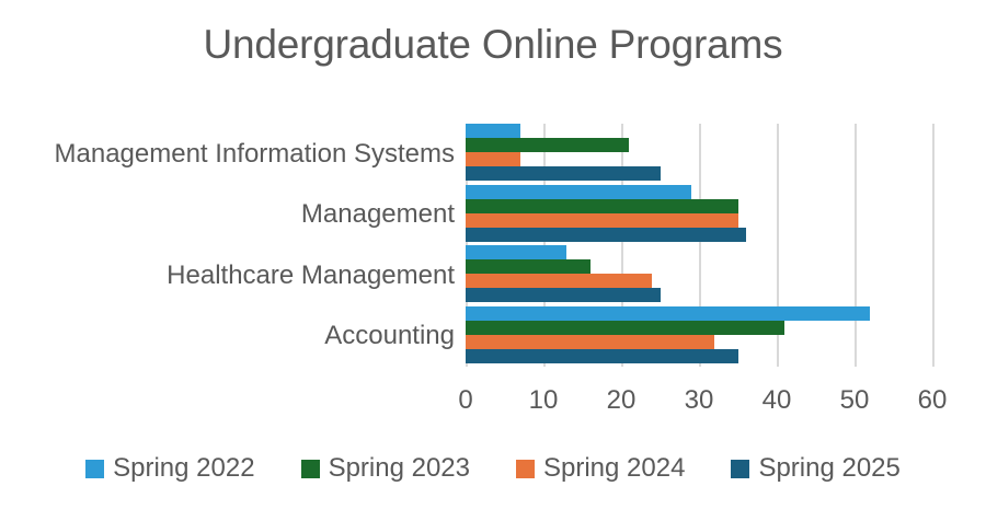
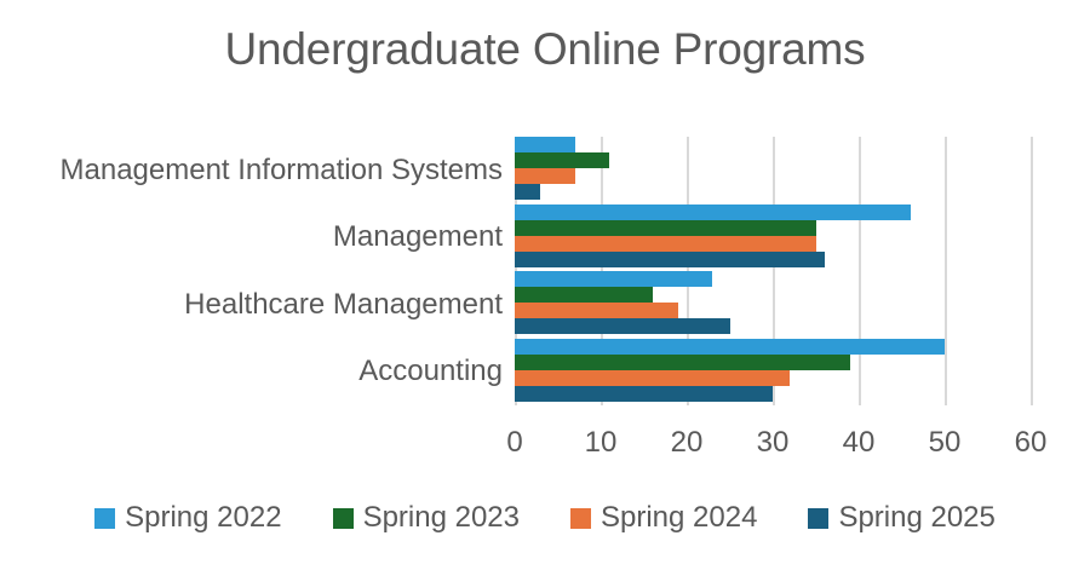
Spring 2023/Management Information Systems: 21 -> 11
Spring 2025/Management Information Systems: 25 -> 3
Spring 2022/Management: 29 -> 46
Spring 2022/Healthcare Management: 13 -> 23
Spring 2024/Healthcare Management: 24 -> 19
Spring 2022/Accounting: 52 -> 50
Spring 2023/Accounting: 41 -> 39
Spring 2025/Accounting: 35 -> 30
